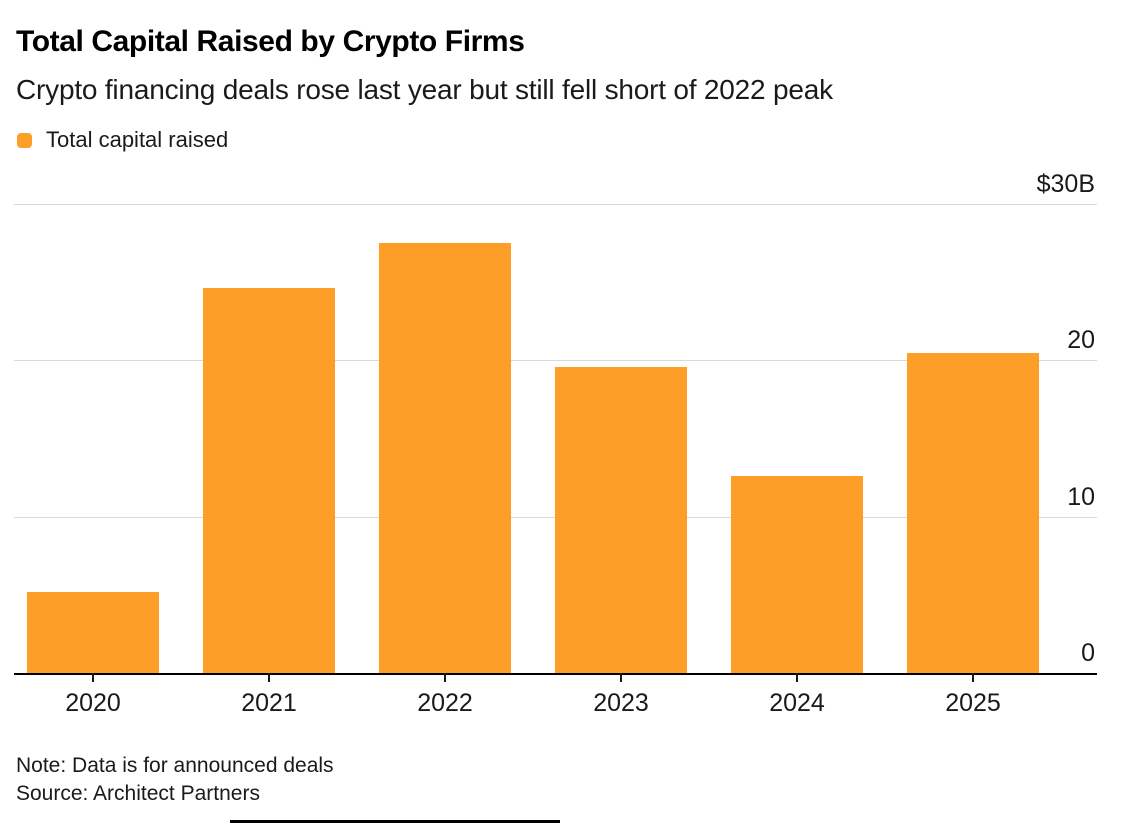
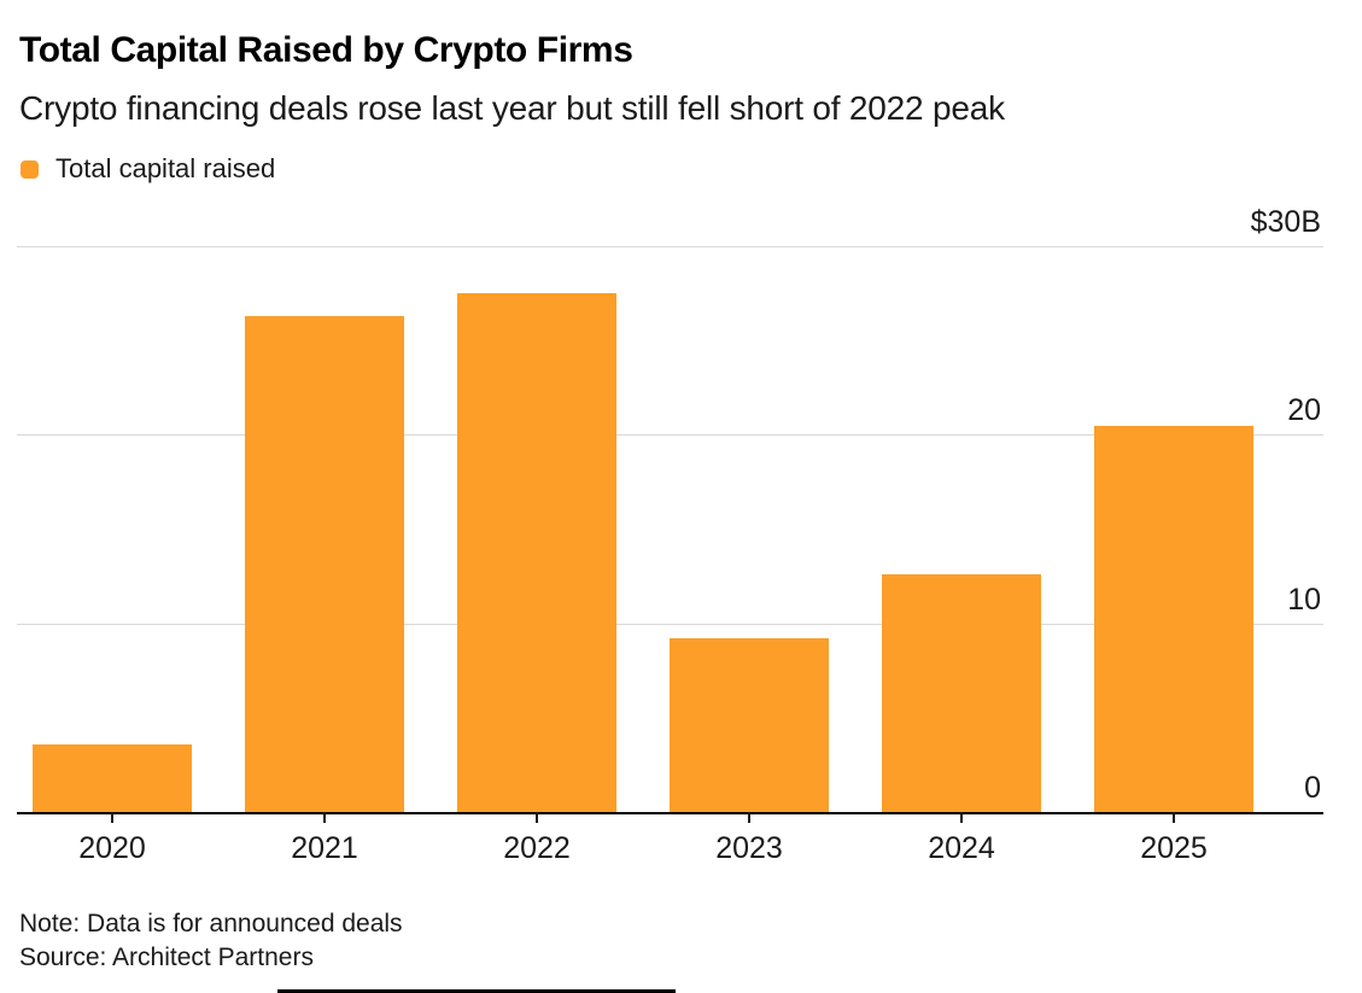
2020: $5.2B -> $3.6B
2021: $24.6B -> $26.3B
2023: $19.6B -> $9.2B
